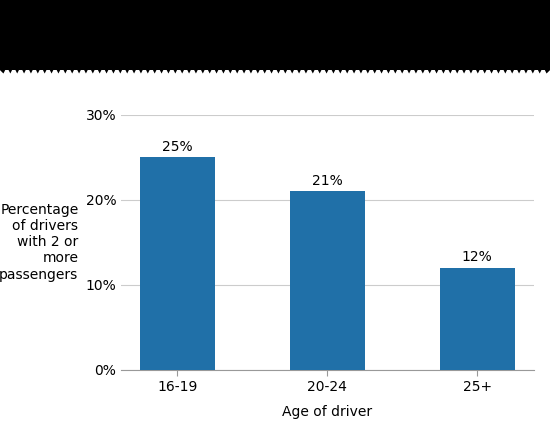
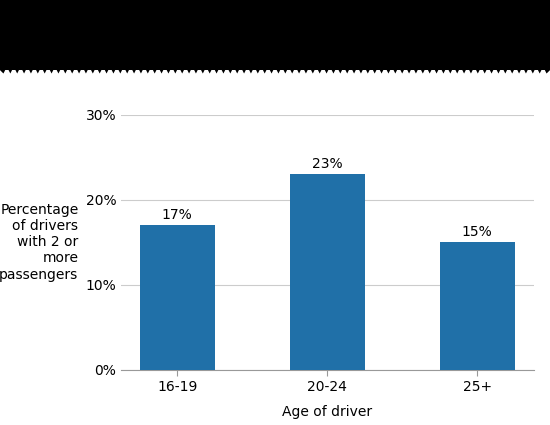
16-19: 25% -> 17%
20-24: 21% -> 23%
25+: 12% -> 15%
